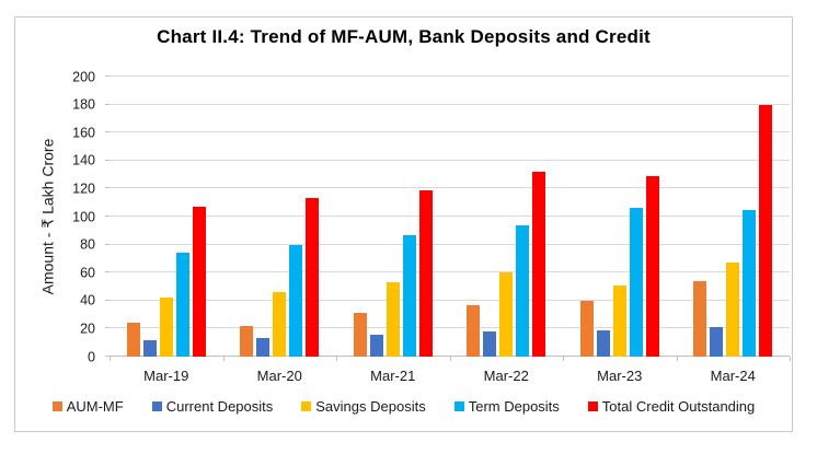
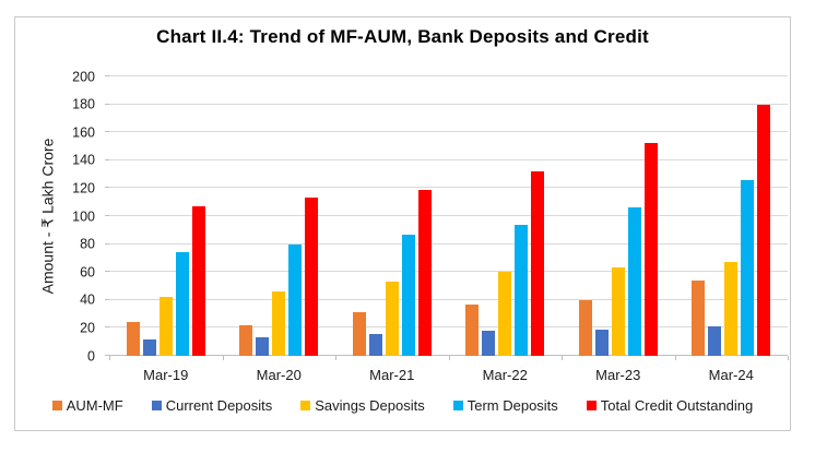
Savings Deposits/Mar-23: 51 -> 63
Total Credit Outstanding/Mar-23: 129 -> 152
Term Deposits/Mar-24: 105 -> 126
